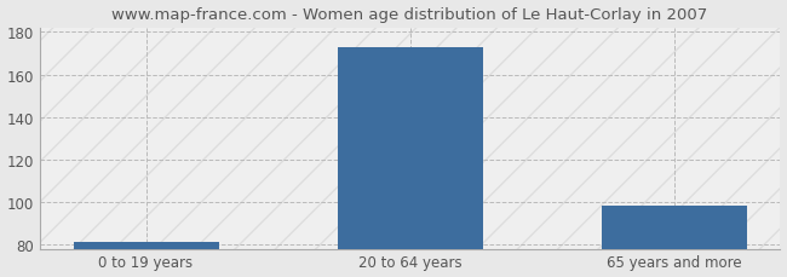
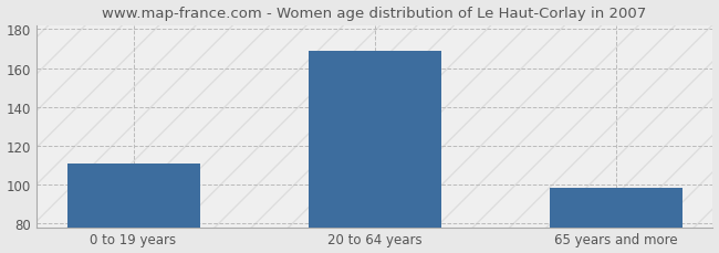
0 to 19 years: 81 -> 111
20 to 64 years: 173 -> 169
